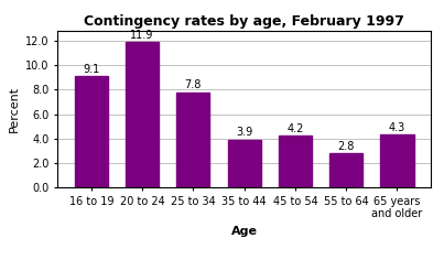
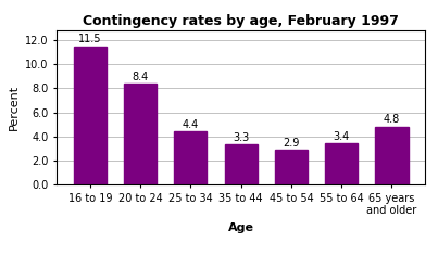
16 to 19: 9.1 -> 11.5
20 to 24: 11.9 -> 8.4
25 to 34: 7.8 -> 4.4
35 to 44: 3.9 -> 3.3
45 to 54: 4.2 -> 2.9
55 to 64: 2.8 -> 3.4
65 years and older: 4.3 -> 4.8
